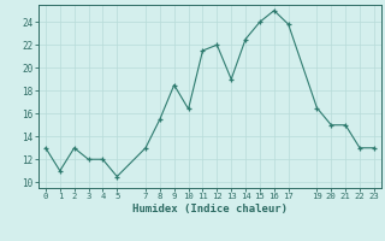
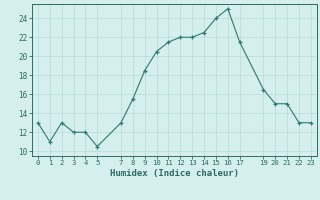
10: 16.4 -> 20.5
13: 19.0 -> 22.0
17: 23.8 -> 21.5
